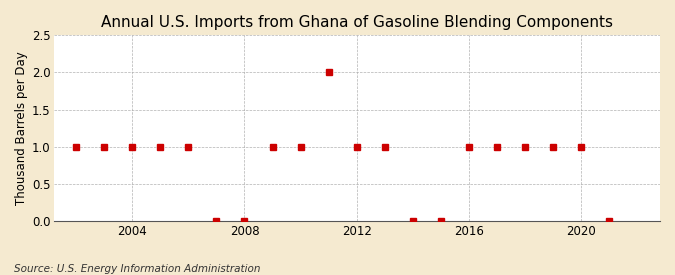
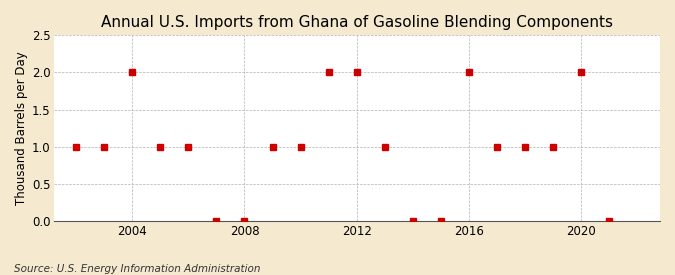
2004: 1 -> 2
2012: 1 -> 2
2016: 1 -> 2
2020: 1 -> 2
